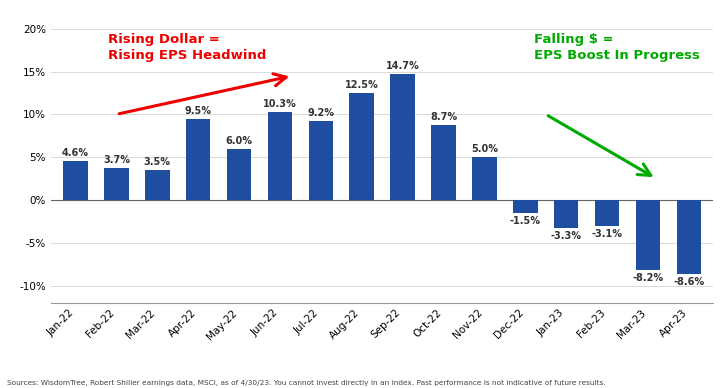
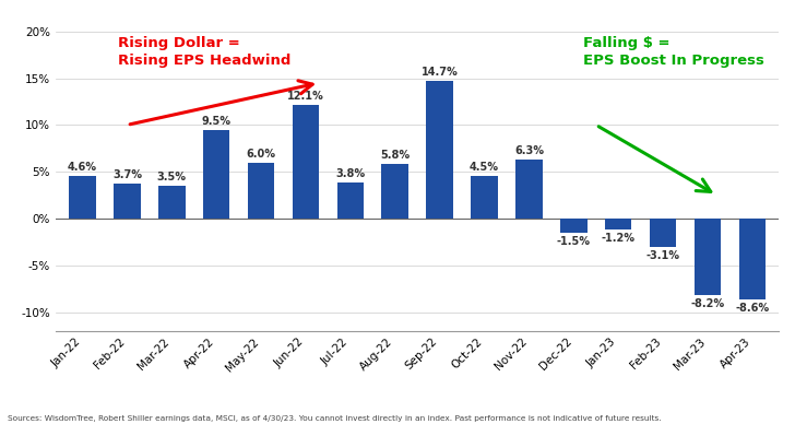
Jun-22: 10.3% -> 12.1%
Jul-22: 9.2% -> 3.8%
Aug-22: 12.5% -> 5.8%
Oct-22: 8.7% -> 4.5%
Nov-22: 5.0% -> 6.3%
Jan-23: -3.3% -> -1.2%
